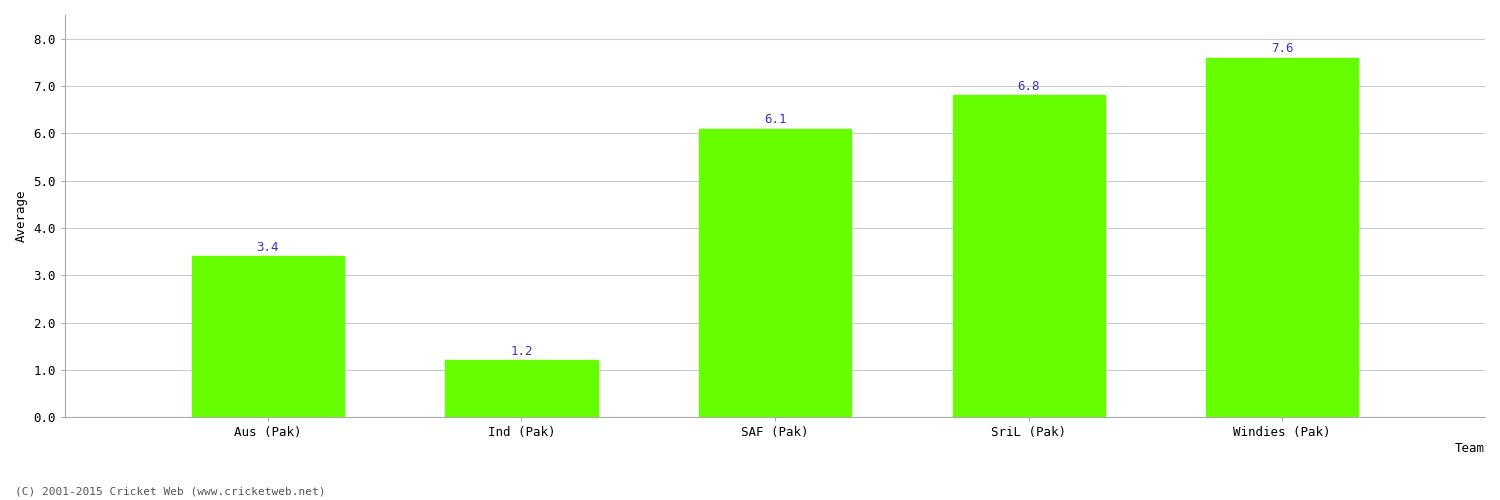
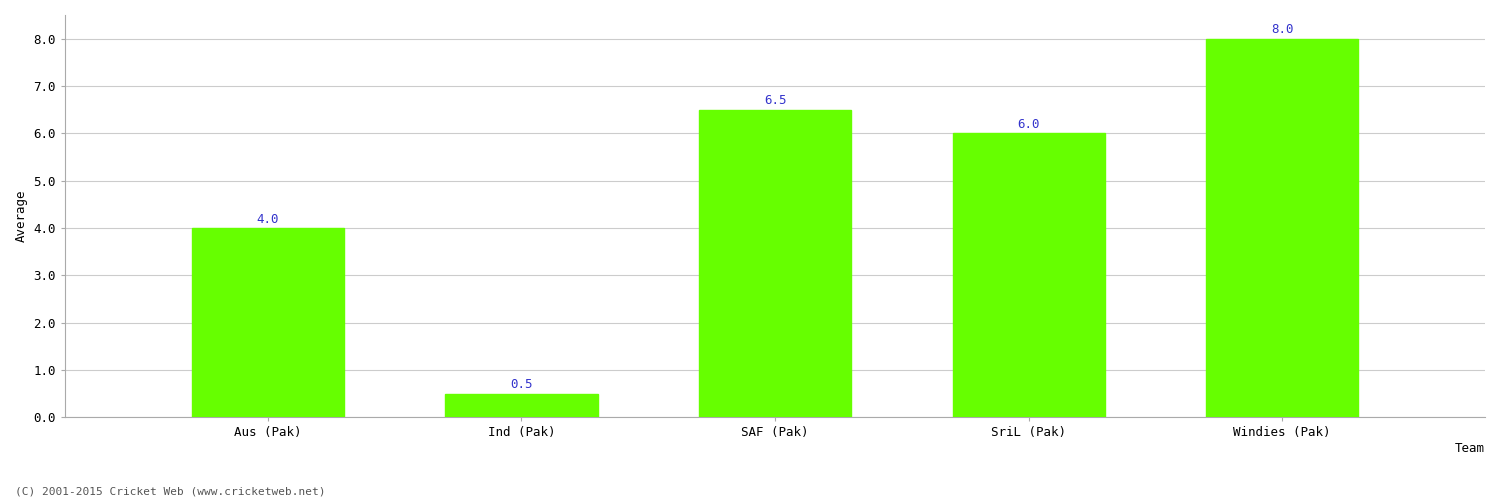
Aus (Pak): 3.4 -> 4.0
Ind (Pak): 1.2 -> 0.5
SAF (Pak): 6.1 -> 6.5
SriL (Pak): 6.8 -> 6.0
Windies (Pak): 7.6 -> 8.0
